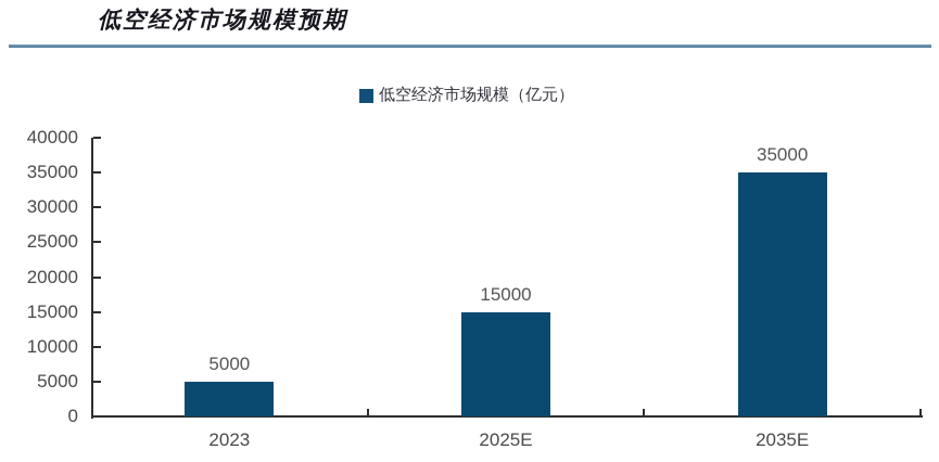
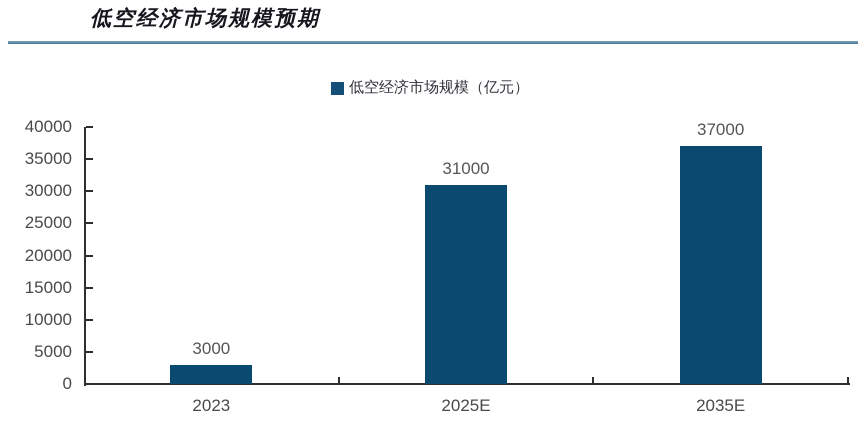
2023: 5000 -> 3000
2025E: 15000 -> 31000
2035E: 35000 -> 37000
